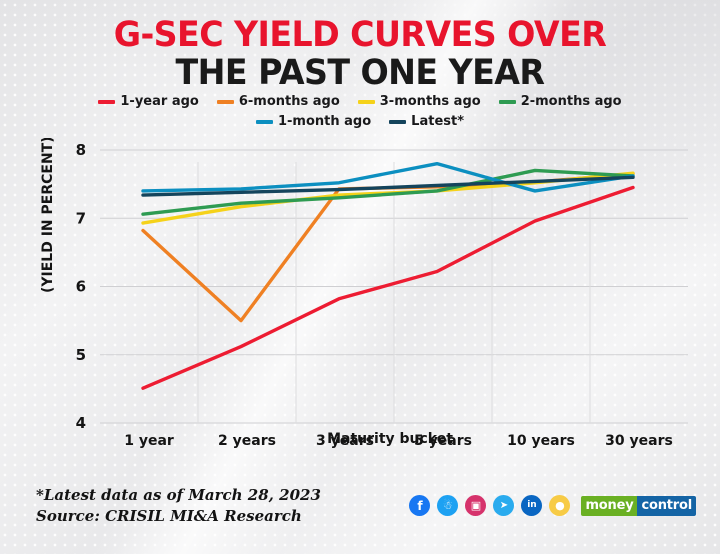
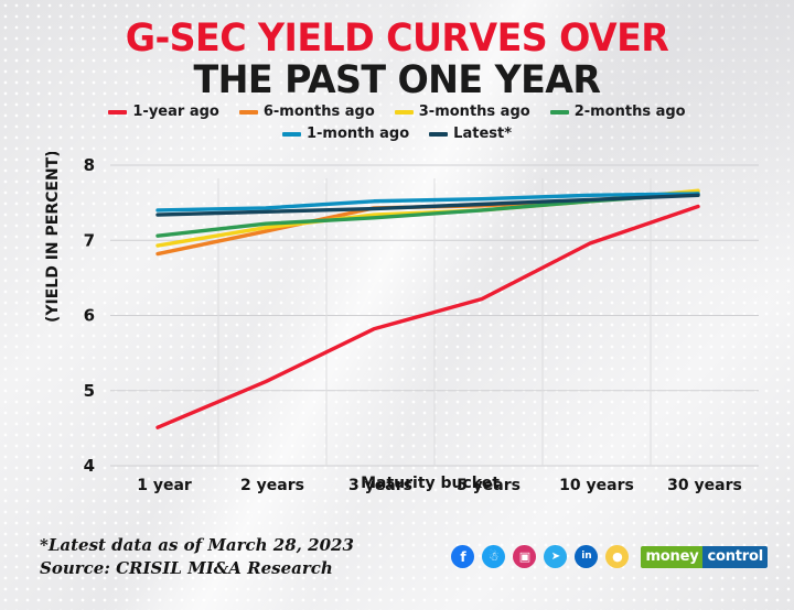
6-months ago/2 years: 5.5 -> 7.1
1-month ago/5 years: 7.8 -> 7.5
2-months ago/10 years: 7.7 -> 7.5
1-month ago/10 years: 7.4 -> 7.6
